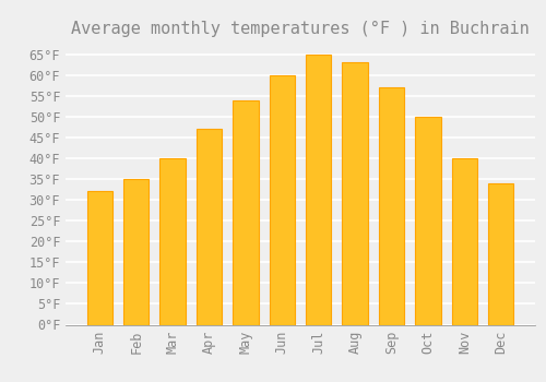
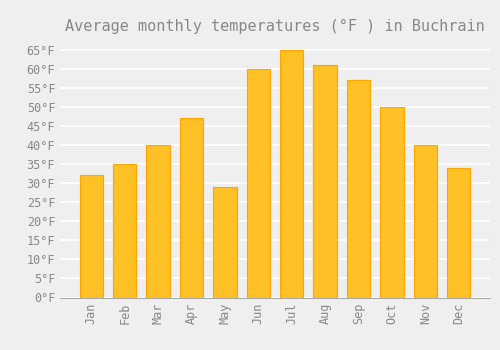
May: 54°F -> 29°F
Aug: 63°F -> 61°F
